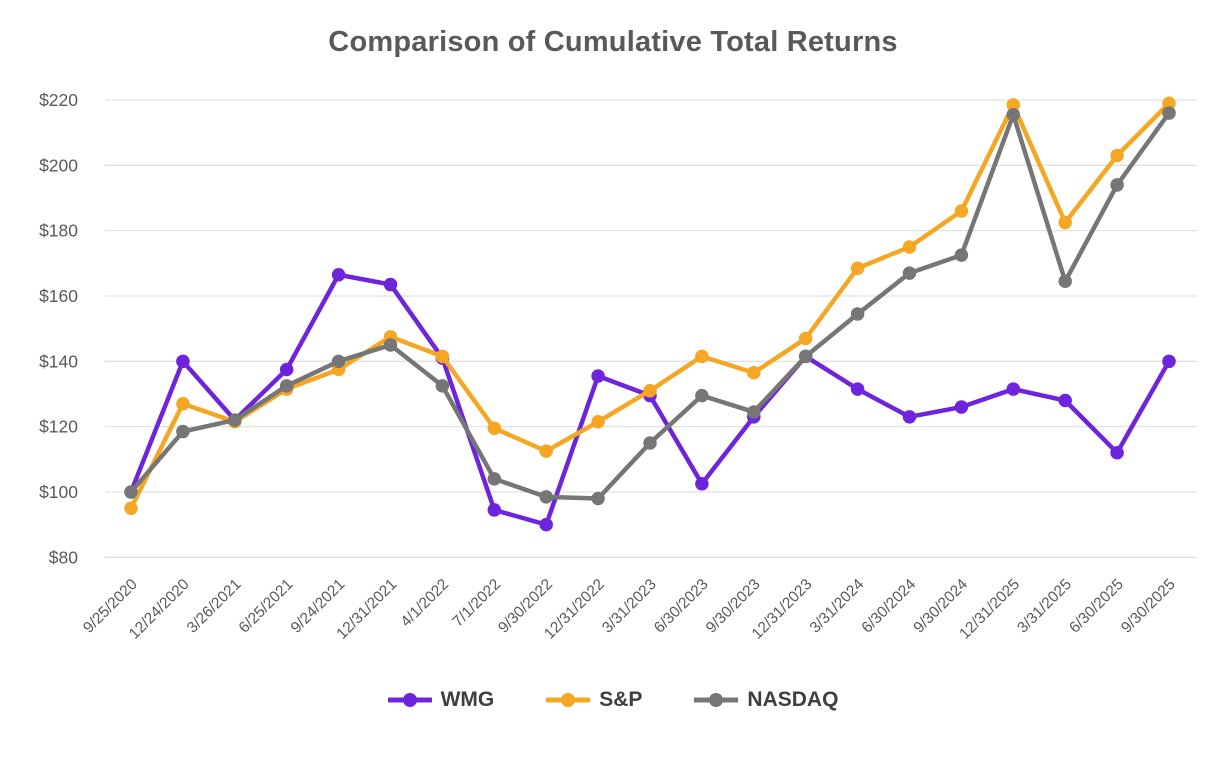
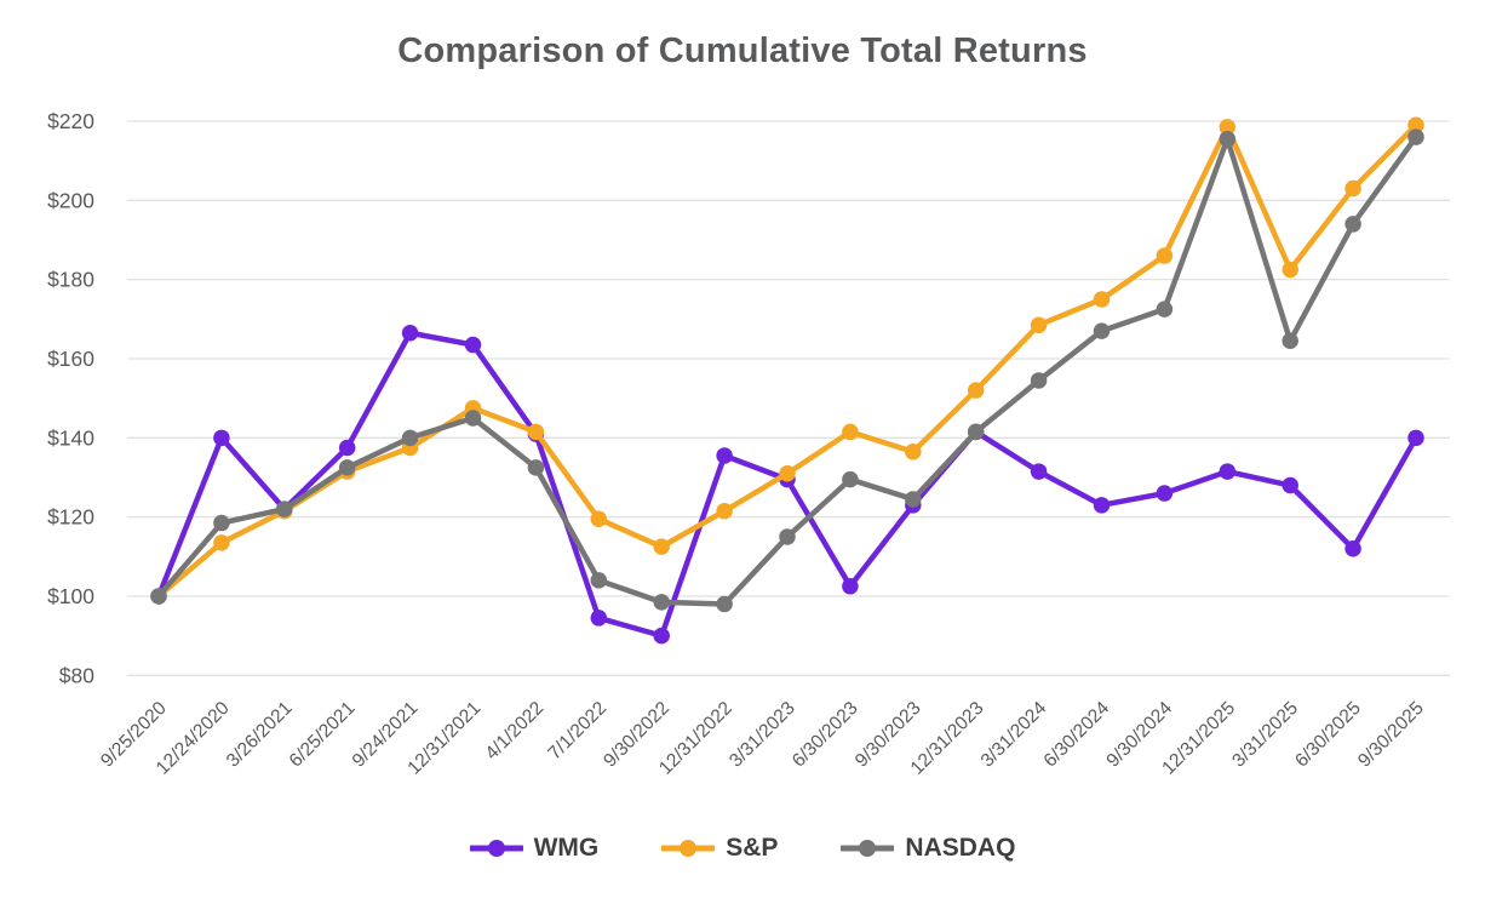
S&P/9/25/2020: $95 -> $100
S&P/12/24/2020: $127 -> $114
S&P/12/31/2023: $147 -> $152
